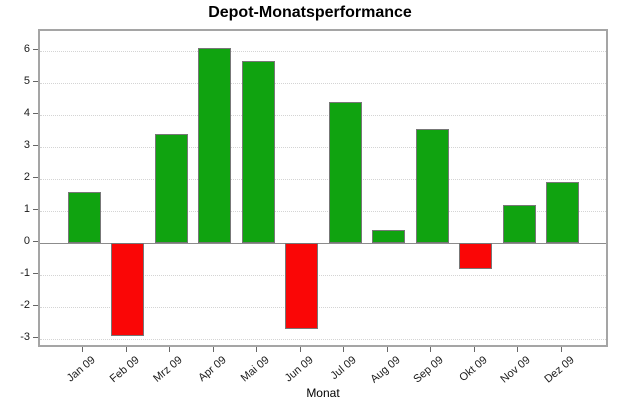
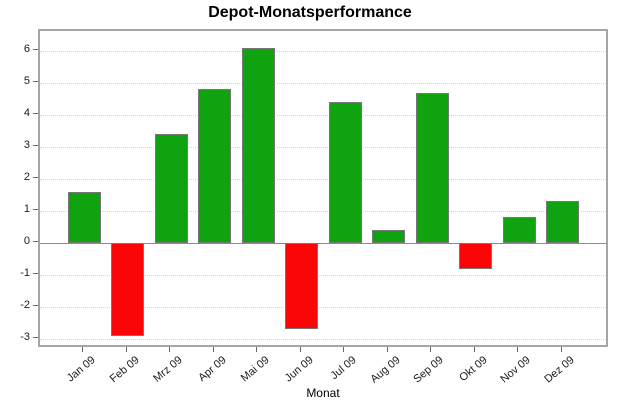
Apr 09: 6.1 -> 4.8
Mai 09: 5.7 -> 6.1
Sep 09: 3.5 -> 4.7
Nov 09: 1.2 -> 0.8
Dez 09: 1.9 -> 1.3
